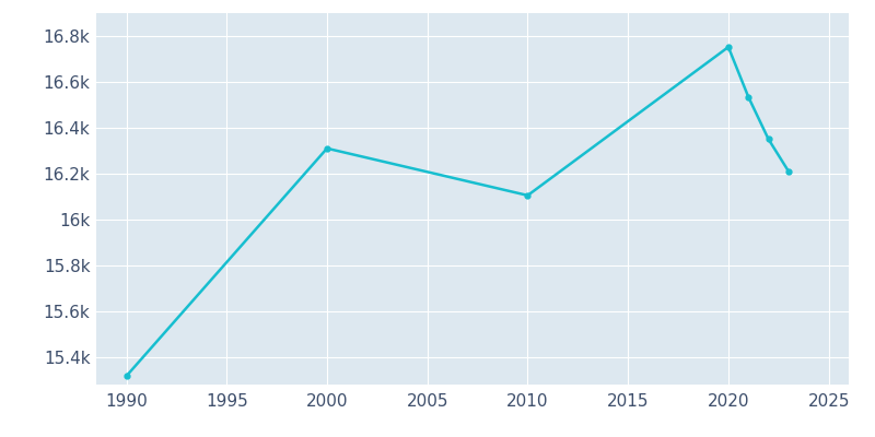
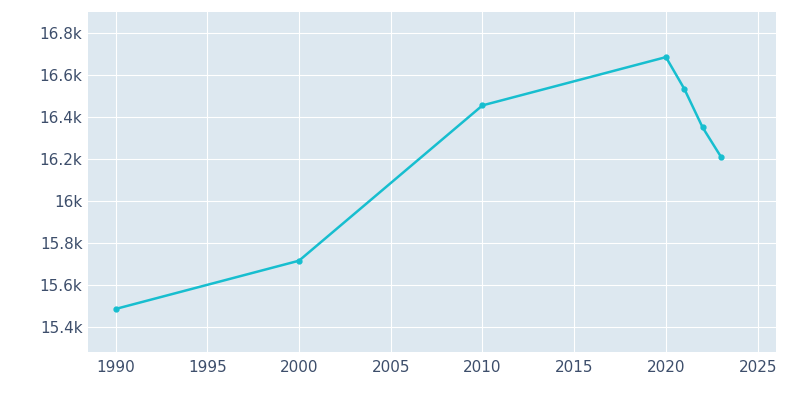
1990: 15.317k -> 15.485k
2000: 16.310k -> 15.715k
2010: 16.105k -> 16.455k
2020: 16.752k -> 16.685k
